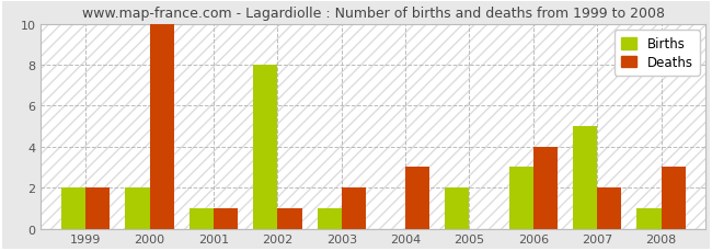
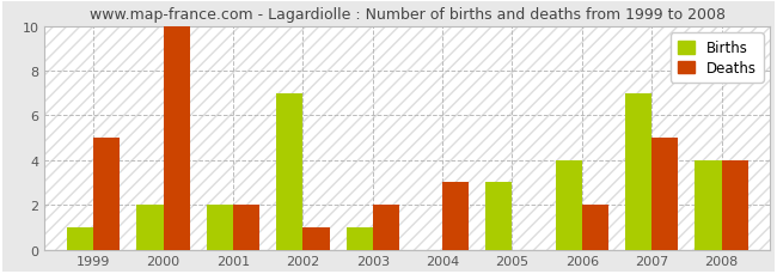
Births/1999: 2 -> 1
Deaths/1999: 2 -> 5
Births/2001: 1 -> 2
Deaths/2001: 1 -> 2
Births/2002: 8 -> 7
Births/2005: 2 -> 3
Births/2006: 3 -> 4
Deaths/2006: 4 -> 2
Births/2007: 5 -> 7
Deaths/2007: 2 -> 5
Births/2008: 1 -> 4
Deaths/2008: 3 -> 4
